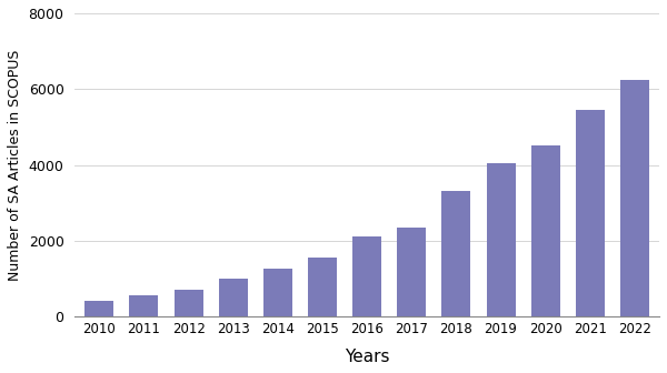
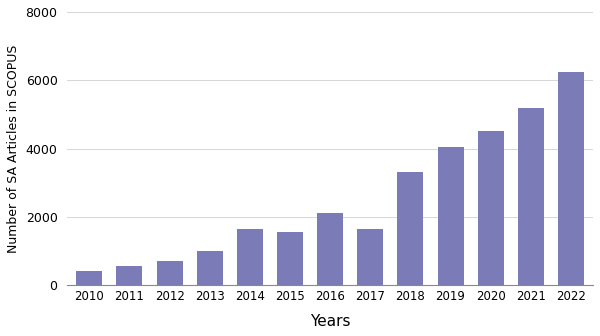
2014: 1250 -> 1650
2017: 2350 -> 1650
2021: 5450 -> 5200
